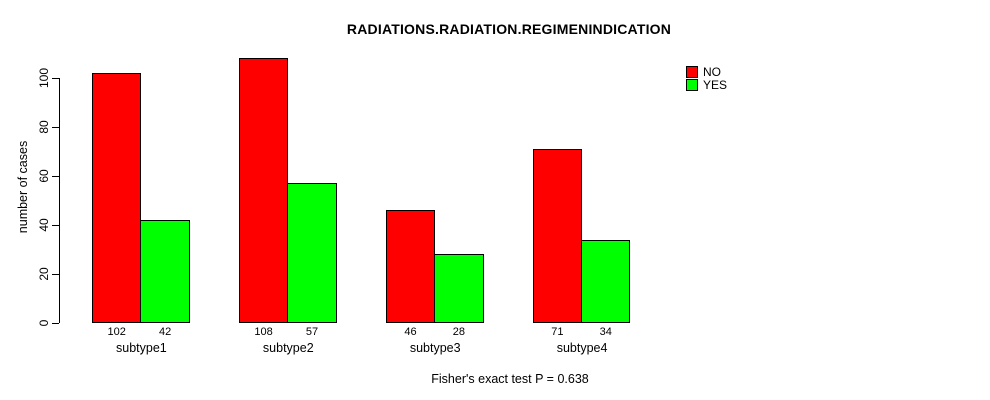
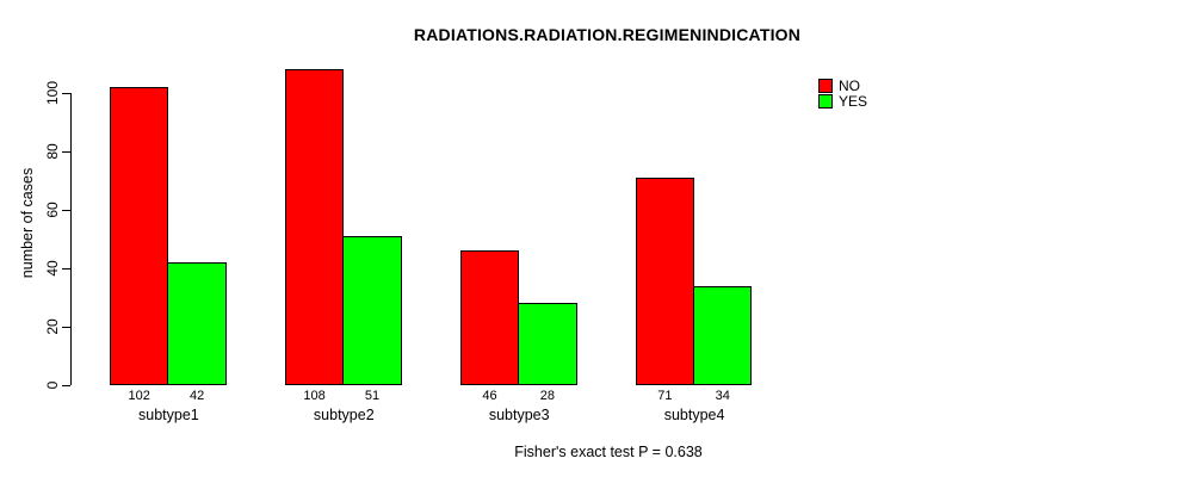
YES/subtype2: 57 -> 51
